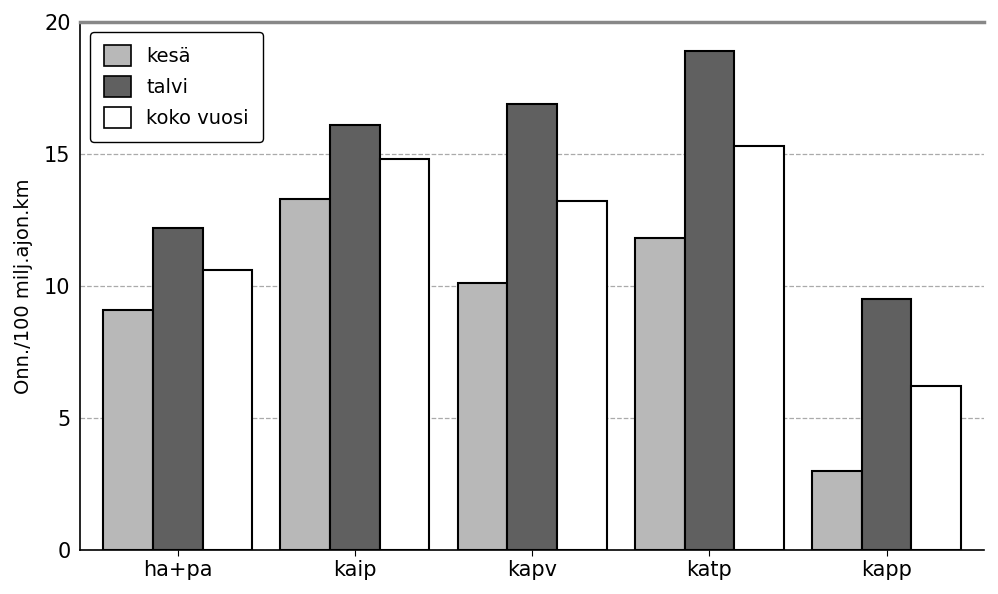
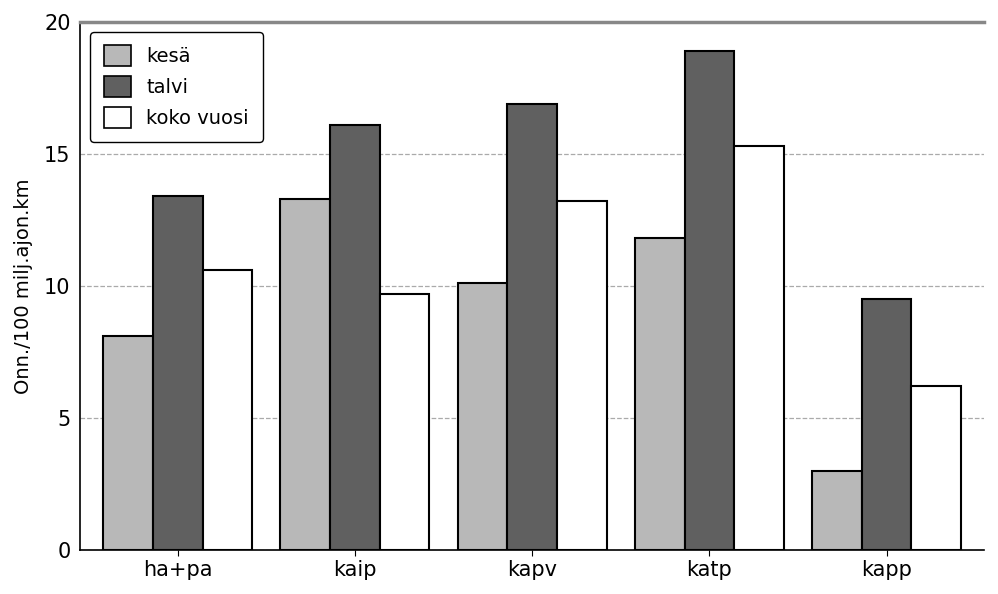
kesä/ha+pa: 9.1 -> 8.1
talvi/ha+pa: 12.2 -> 13.4
koko vuosi/kaip: 14.8 -> 9.7
